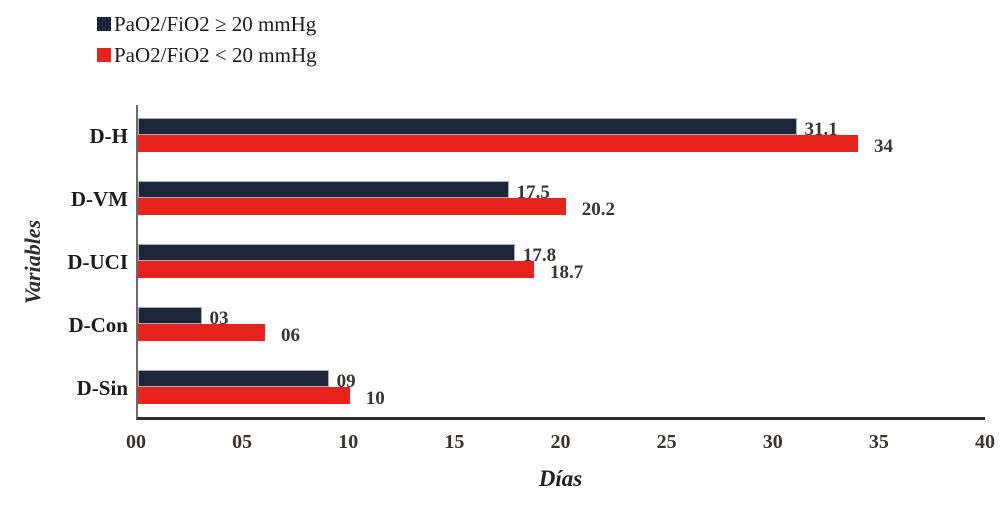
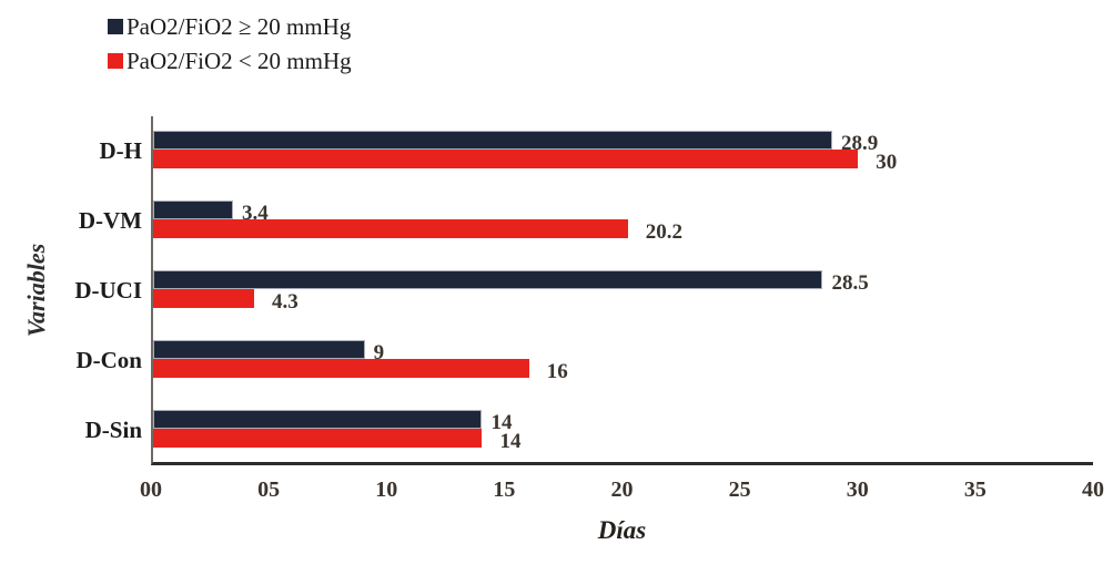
PaO2/FiO2 ≥ 20 mmHg/D-H: 31.1 -> 28.9
PaO2/FiO2 < 20 mmHg/D-H: 34 -> 30
PaO2/FiO2 ≥ 20 mmHg/D-VM: 17.5 -> 3.4
PaO2/FiO2 ≥ 20 mmHg/D-UCI: 17.8 -> 28.5
PaO2/FiO2 < 20 mmHg/D-UCI: 18.7 -> 4.3
PaO2/FiO2 ≥ 20 mmHg/D-Con: 03 -> 9
PaO2/FiO2 < 20 mmHg/D-Con: 06 -> 16
PaO2/FiO2 ≥ 20 mmHg/D-Sin: 09 -> 14
PaO2/FiO2 < 20 mmHg/D-Sin: 10 -> 14
